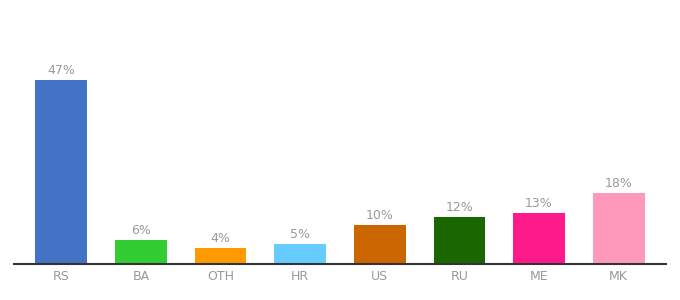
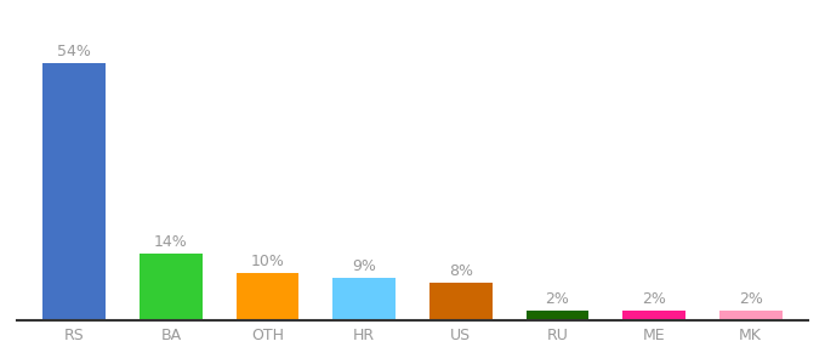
RS: 47% -> 54%
BA: 6% -> 14%
OTH: 4% -> 10%
HR: 5% -> 9%
US: 10% -> 8%
RU: 12% -> 2%
ME: 13% -> 2%
MK: 18% -> 2%
